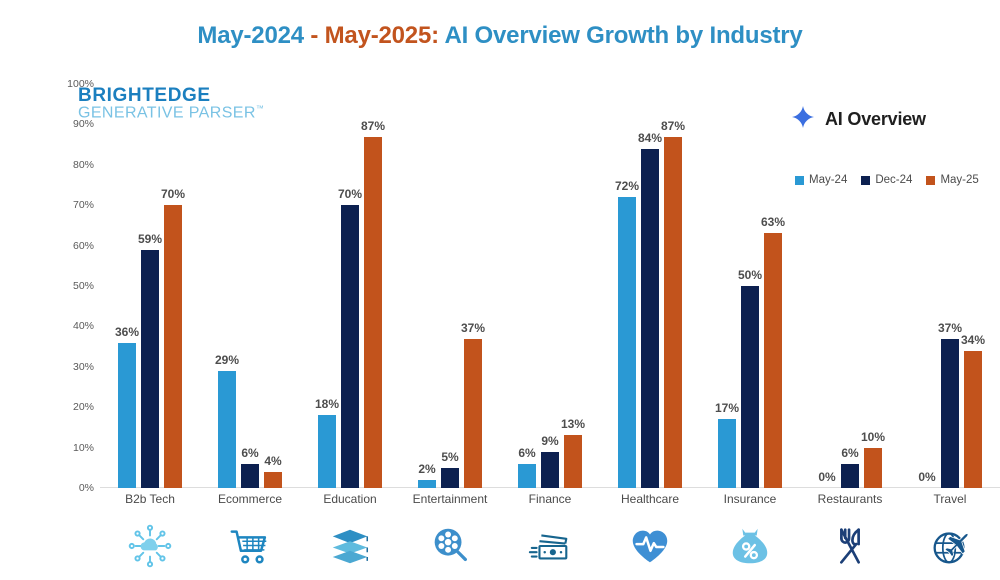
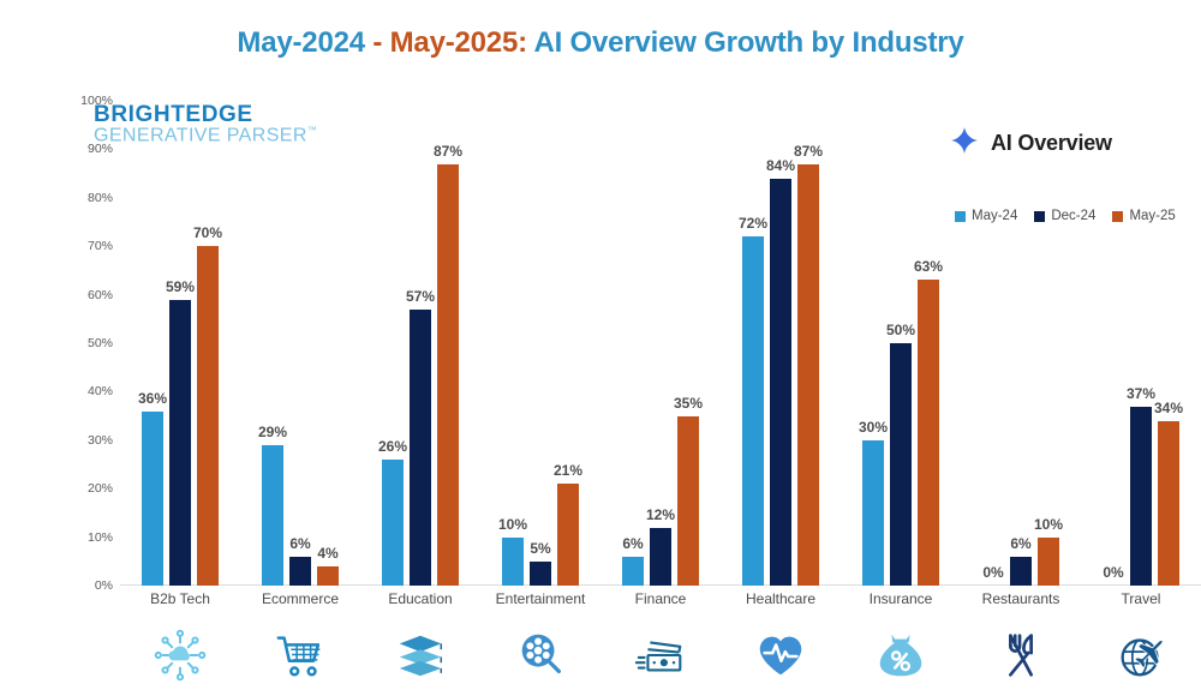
May-24/Education: 18% -> 26%
Dec-24/Education: 70% -> 57%
May-24/Entertainment: 2% -> 10%
May-25/Entertainment: 37% -> 21%
Dec-24/Finance: 9% -> 12%
May-25/Finance: 13% -> 35%
May-24/Insurance: 17% -> 30%
